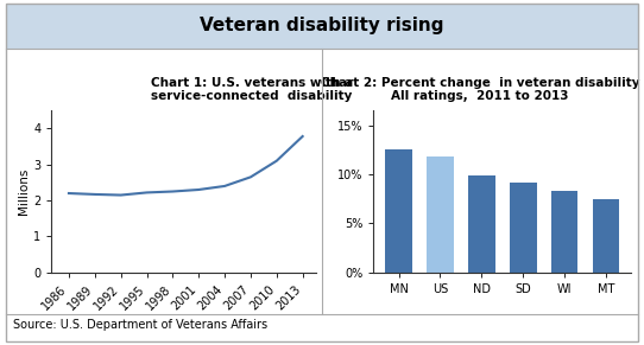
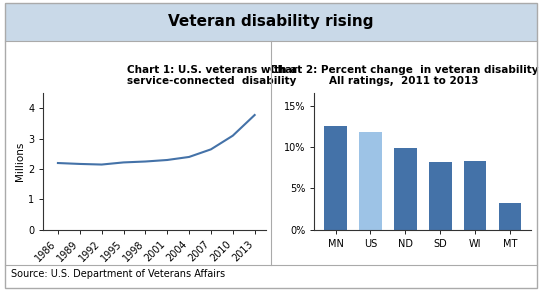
SD: 9.1% -> 8.2%
MT: 7.5% -> 3.2%
